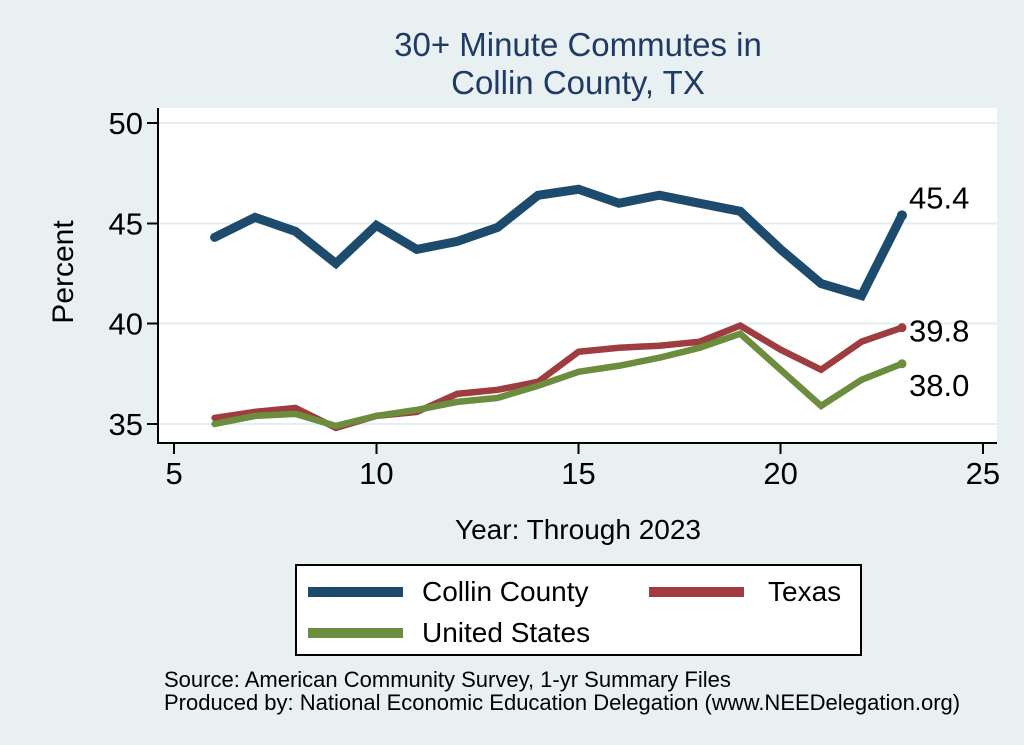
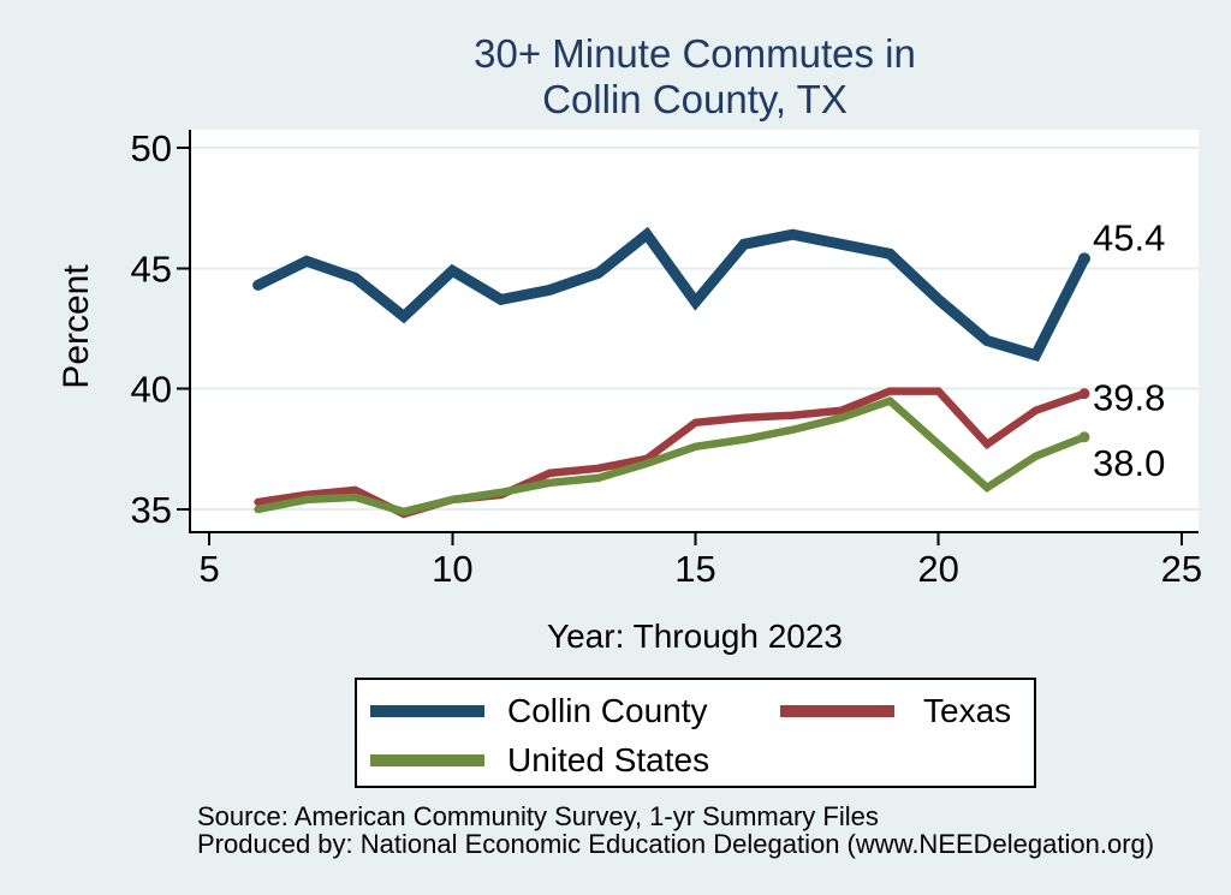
Collin County/15: 46.7 -> 43.6
Texas/20: 38.7 -> 39.9
